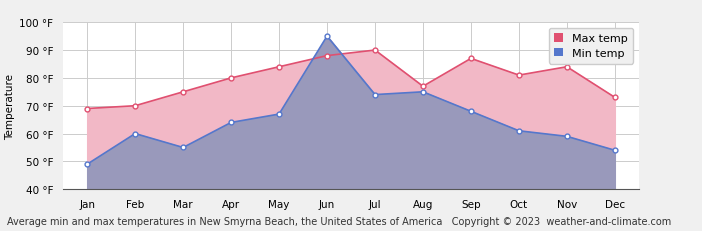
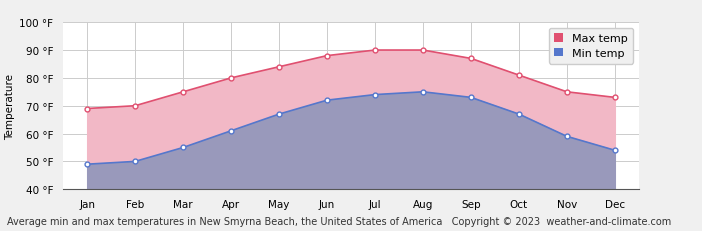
Min temp/Feb: 60 °F -> 50 °F
Min temp/Apr: 64 °F -> 61 °F
Min temp/Jun: 95 °F -> 72 °F
Max temp/Aug: 77 °F -> 90 °F
Min temp/Sep: 68 °F -> 73 °F
Min temp/Oct: 61 °F -> 67 °F
Max temp/Nov: 84 °F -> 75 °F
